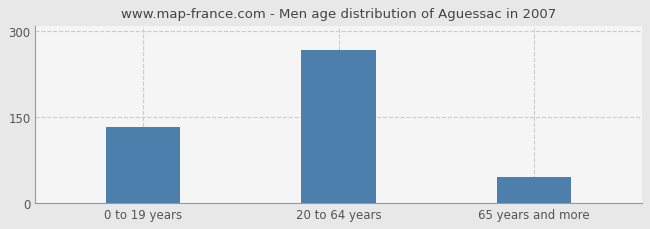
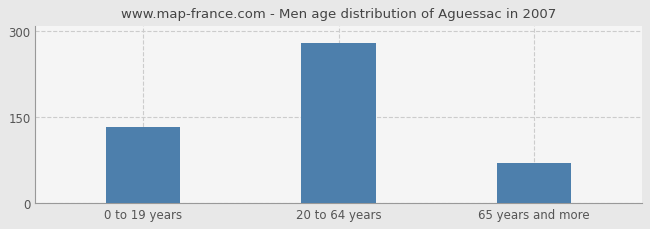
20 to 64 years: 268 -> 280
65 years and more: 45 -> 70
